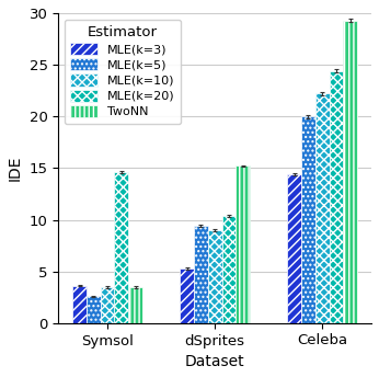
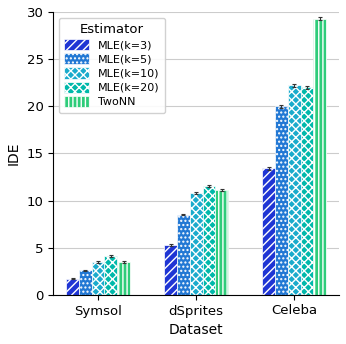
MLE(k=3)/Symsol: 3.6 -> 1.7
MLE(k=20)/Symsol: 14.6 -> 4.1
MLE(k=5)/dSprites: 9.4 -> 8.5
MLE(k=10)/dSprites: 9.0 -> 10.8
MLE(k=20)/dSprites: 10.4 -> 11.5
TwoNN/dSprites: 15.2 -> 11.1
MLE(k=3)/Celeba: 14.4 -> 13.4
MLE(k=20)/Celeba: 24.4 -> 22.0
